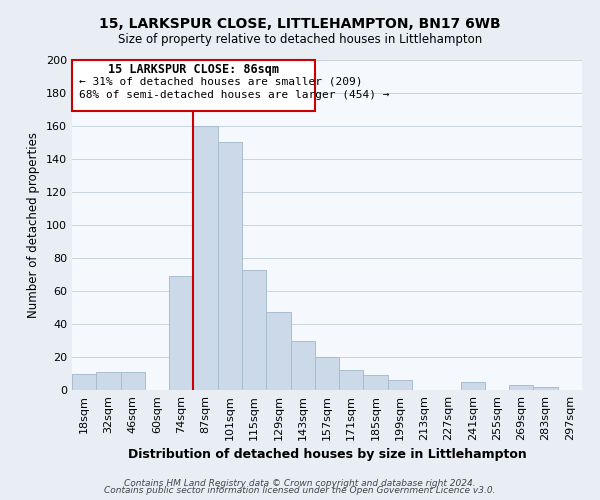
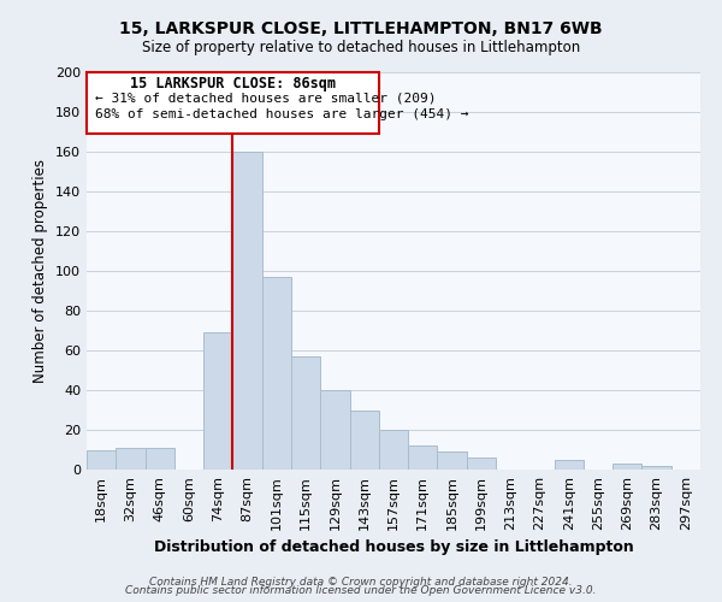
101sqm: 150 -> 97
115sqm: 73 -> 57
129sqm: 47 -> 40
